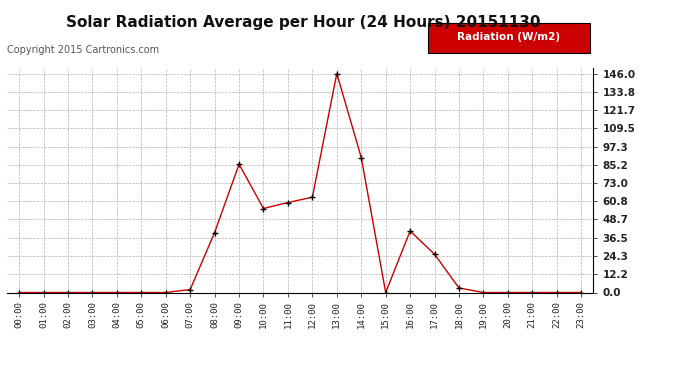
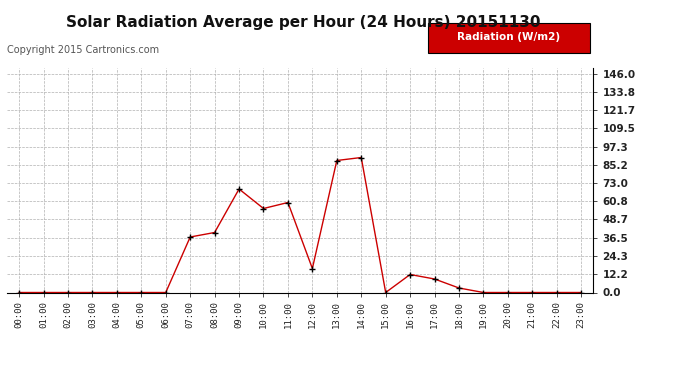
07:00: 2 -> 37
09:00: 86 -> 69
12:00: 64 -> 16
13:00: 146 -> 88
16:00: 41 -> 12
17:00: 26 -> 9
